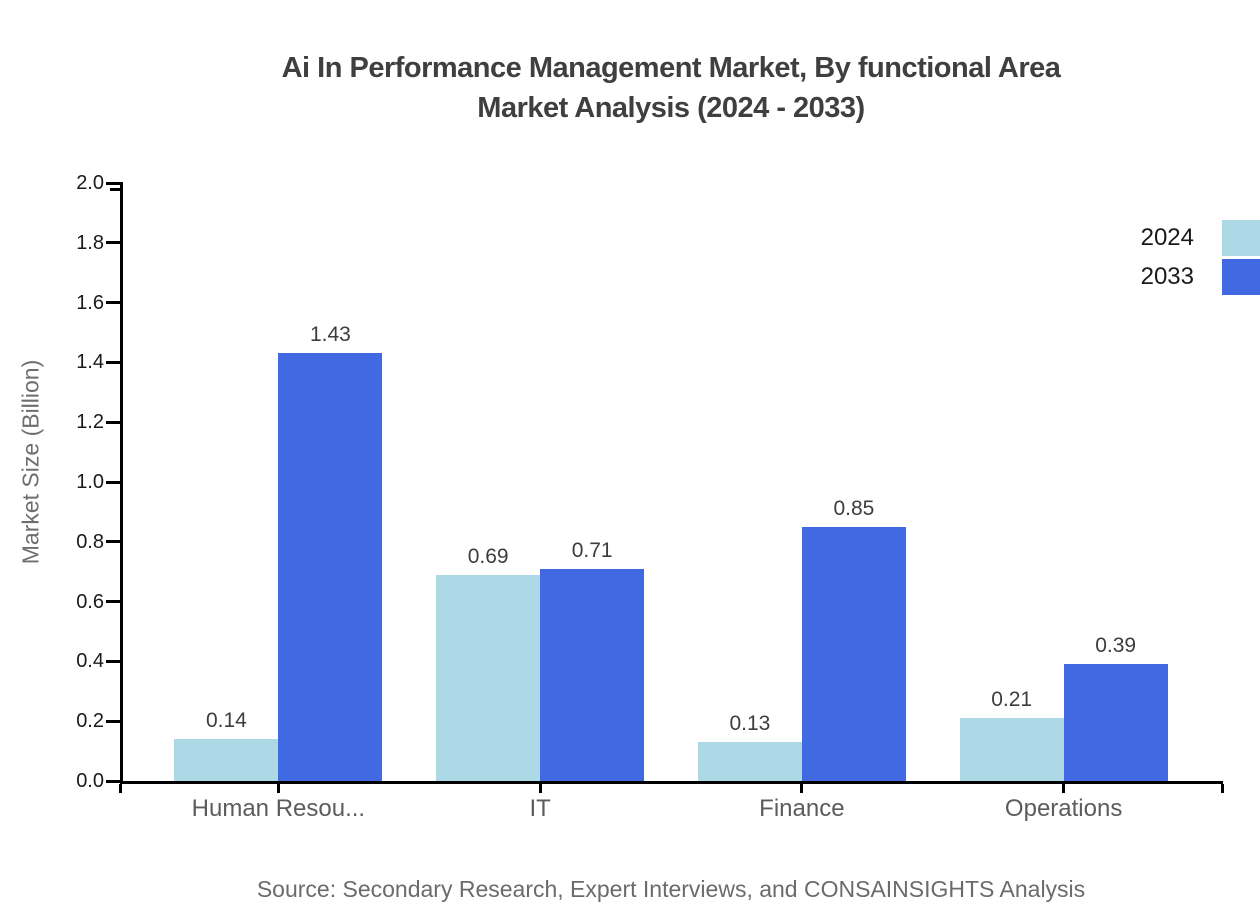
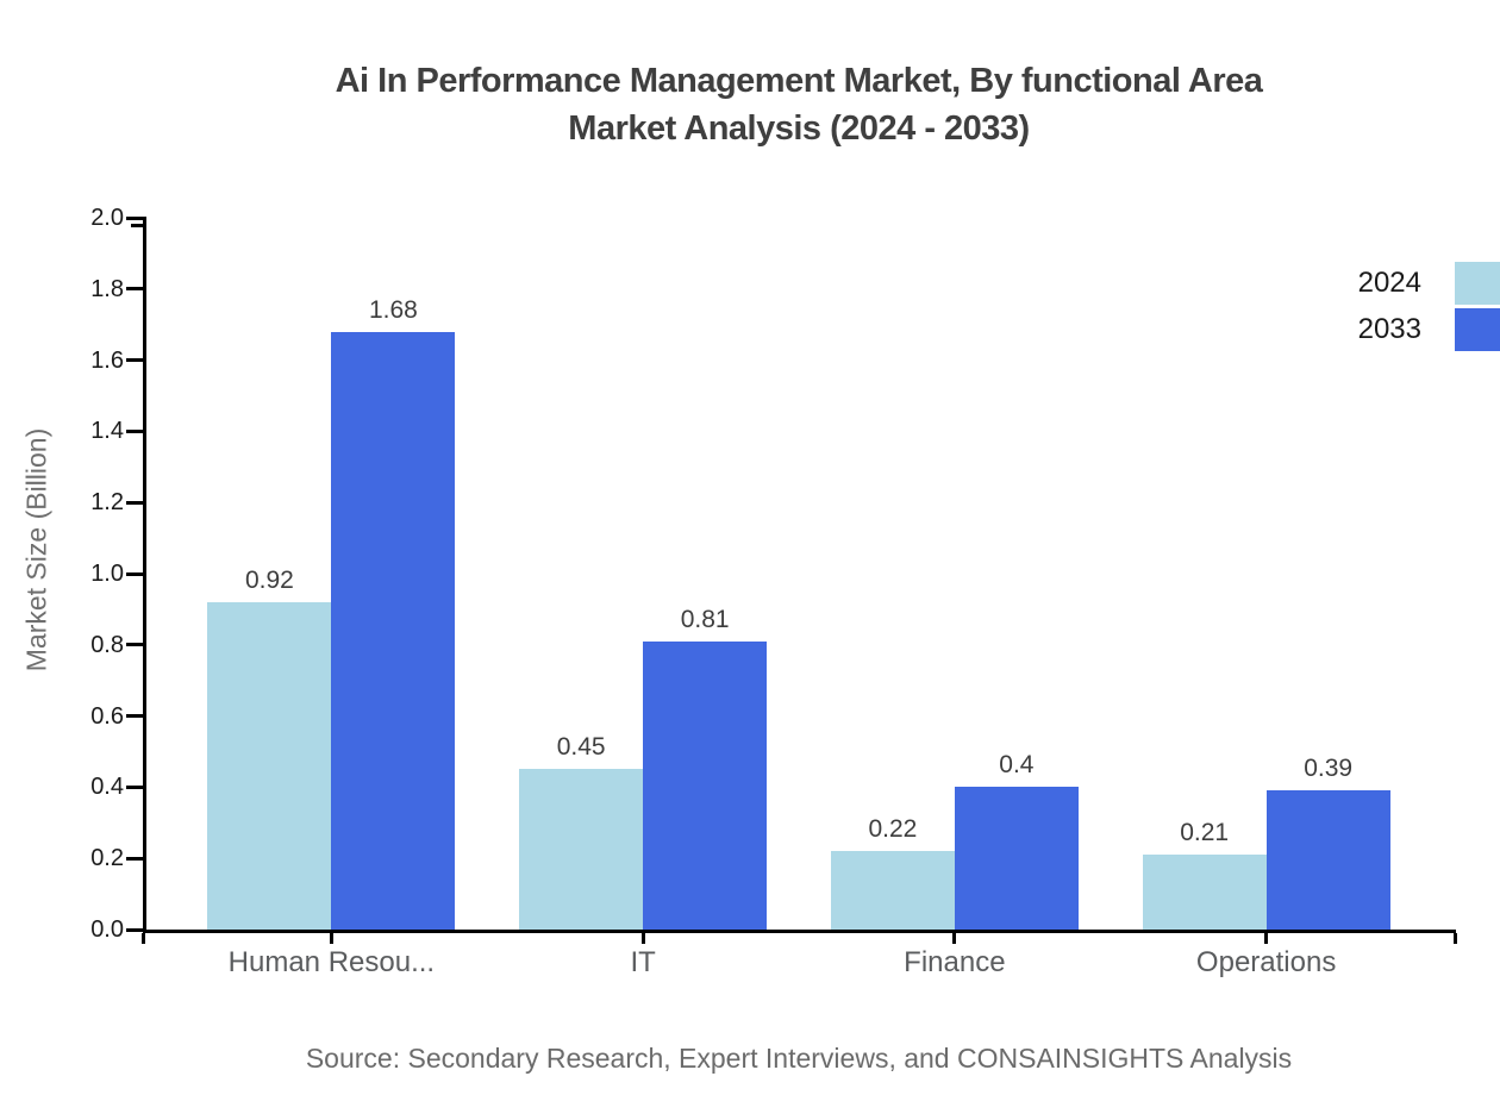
2024/Human Resou...: 0.14 -> 0.92
2033/Human Resou...: 1.43 -> 1.68
2024/IT: 0.69 -> 0.45
2033/IT: 0.71 -> 0.81
2024/Finance: 0.13 -> 0.22
2033/Finance: 0.85 -> 0.4
